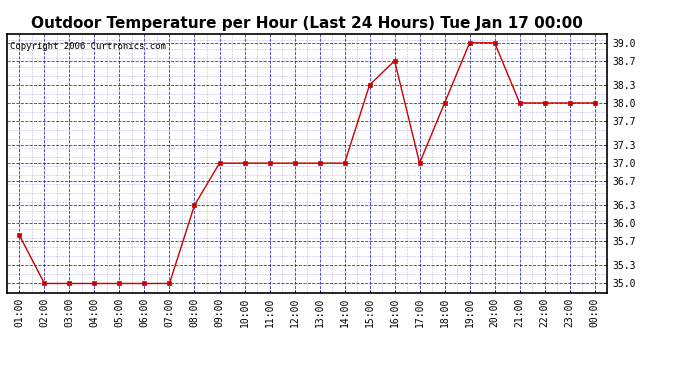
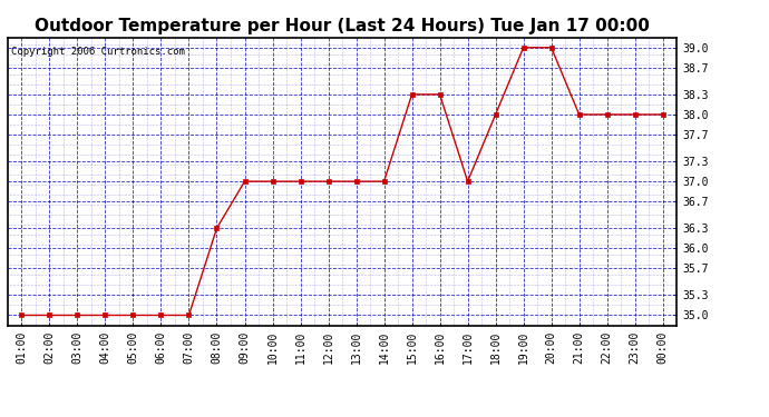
01:00: 35.8 -> 35.0
16:00: 38.7 -> 38.3
